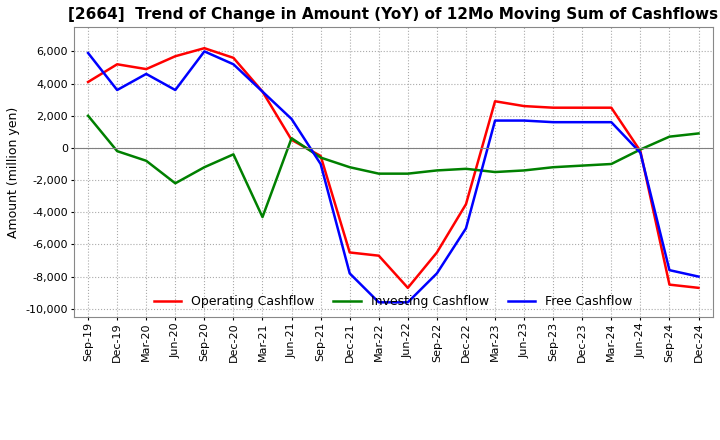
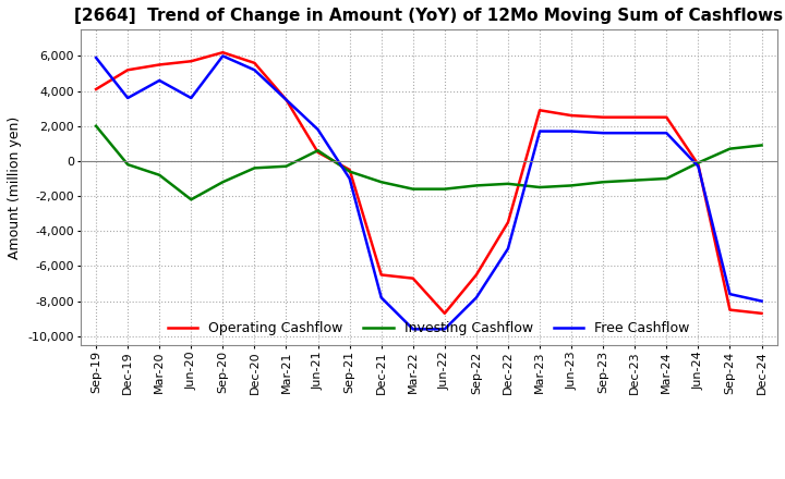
Operating Cashflow/Mar-20: 4,900 -> 5,500
Investing Cashflow/Mar-21: -4,300 -> -300
